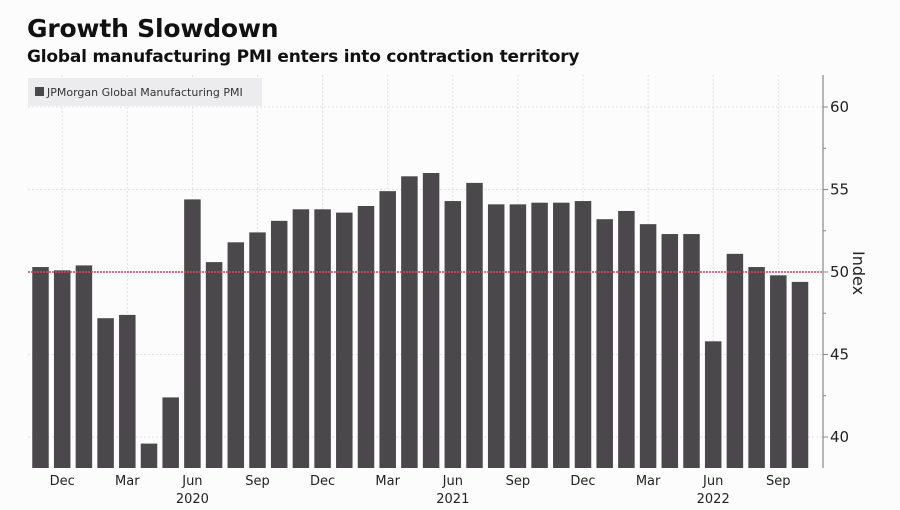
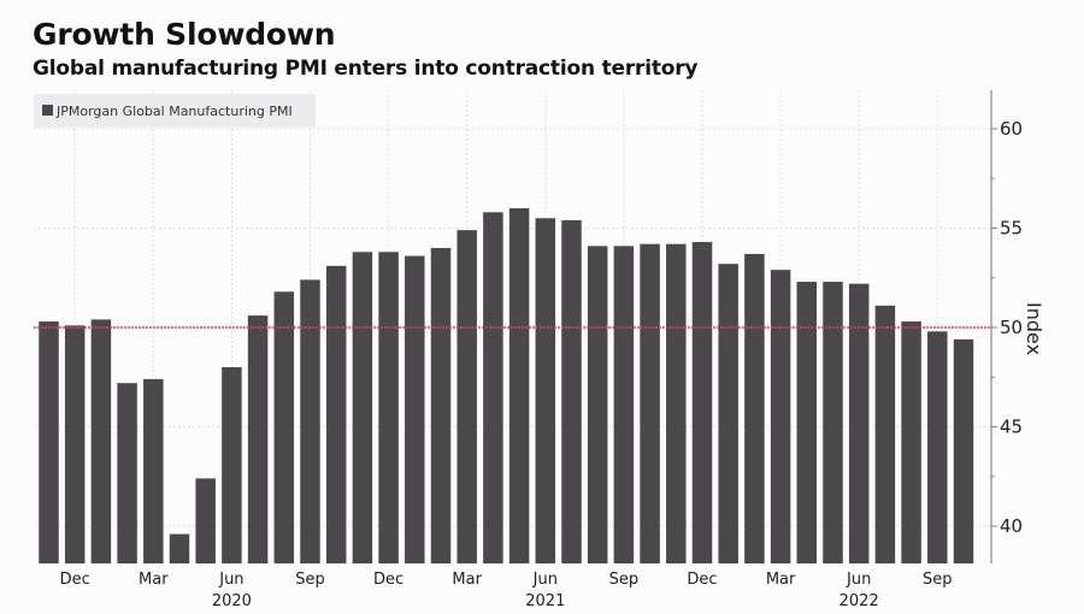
Jun 2020: 54.4 -> 48.0
Jun 2021: 54.3 -> 55.5
Jun 2022: 45.8 -> 52.2
